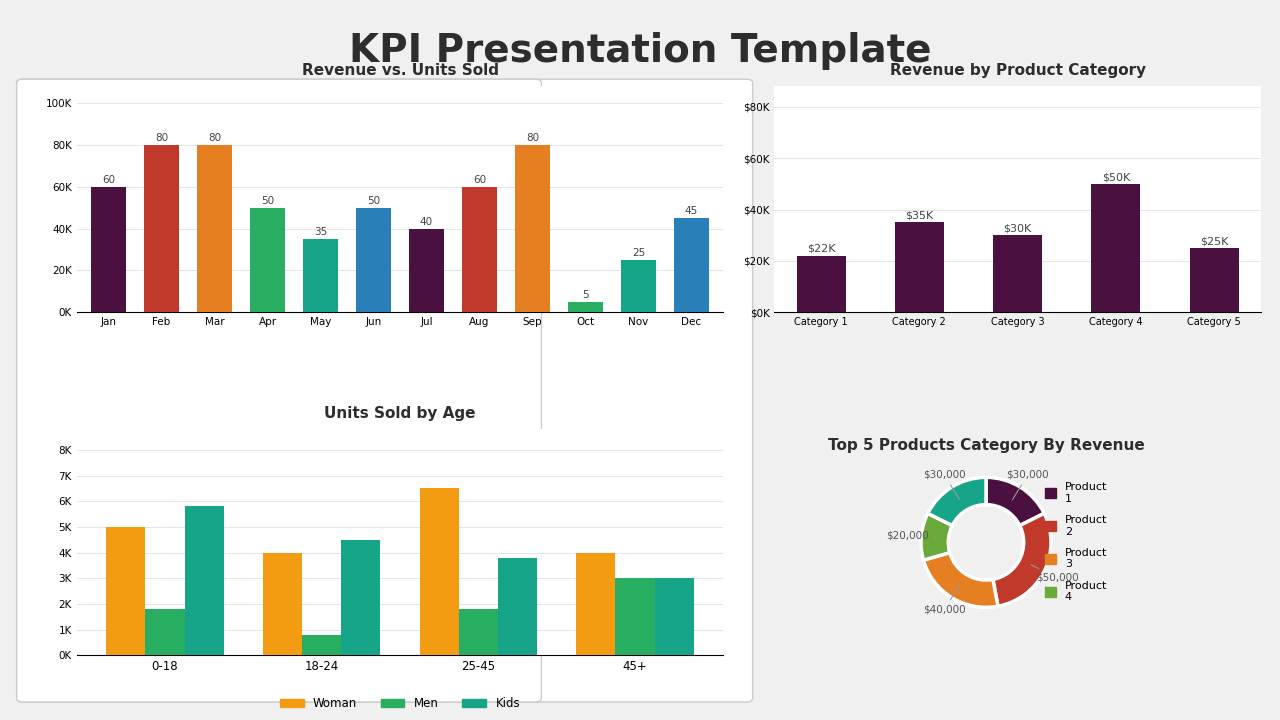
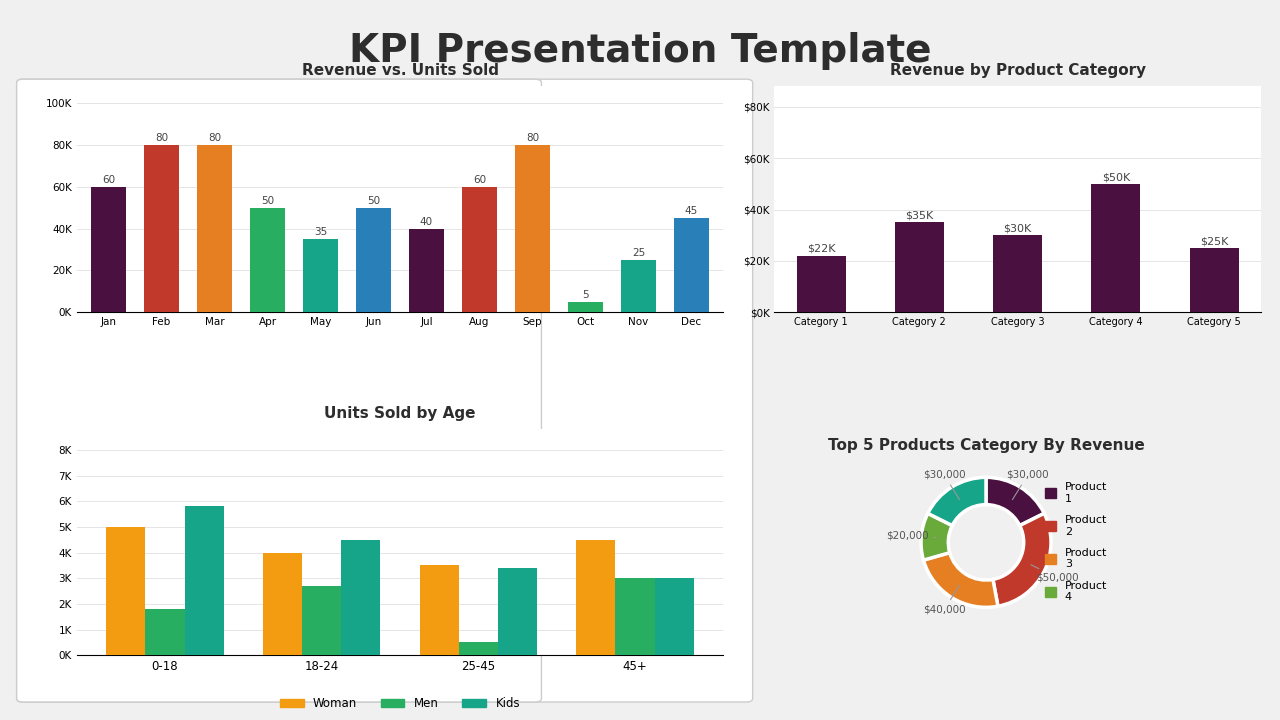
Units Sold by Age/Men/18-24: 0.8K -> 2.7K
Units Sold by Age/Woman/25-45: 6.5K -> 3.5K
Units Sold by Age/Men/25-45: 1.8K -> 0.5K
Units Sold by Age/Kids/25-45: 3.8K -> 3.4K
Units Sold by Age/Woman/45+: 4.0K -> 4.5K
